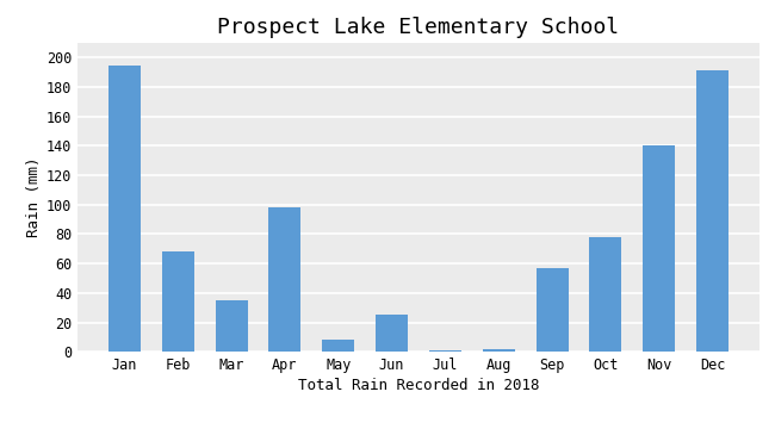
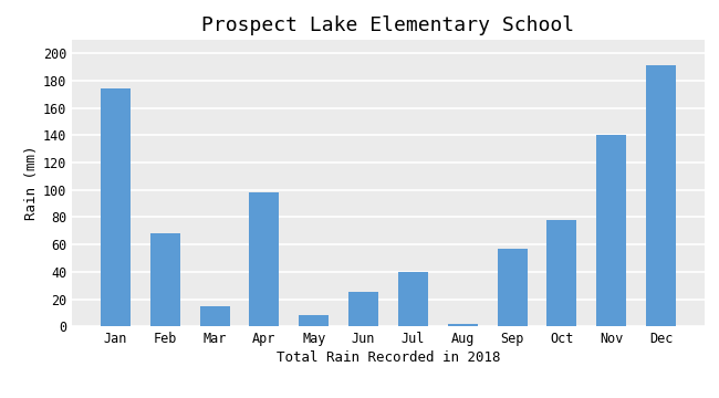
Jan: 195 -> 174
Mar: 35 -> 15
Jul: 1 -> 40
